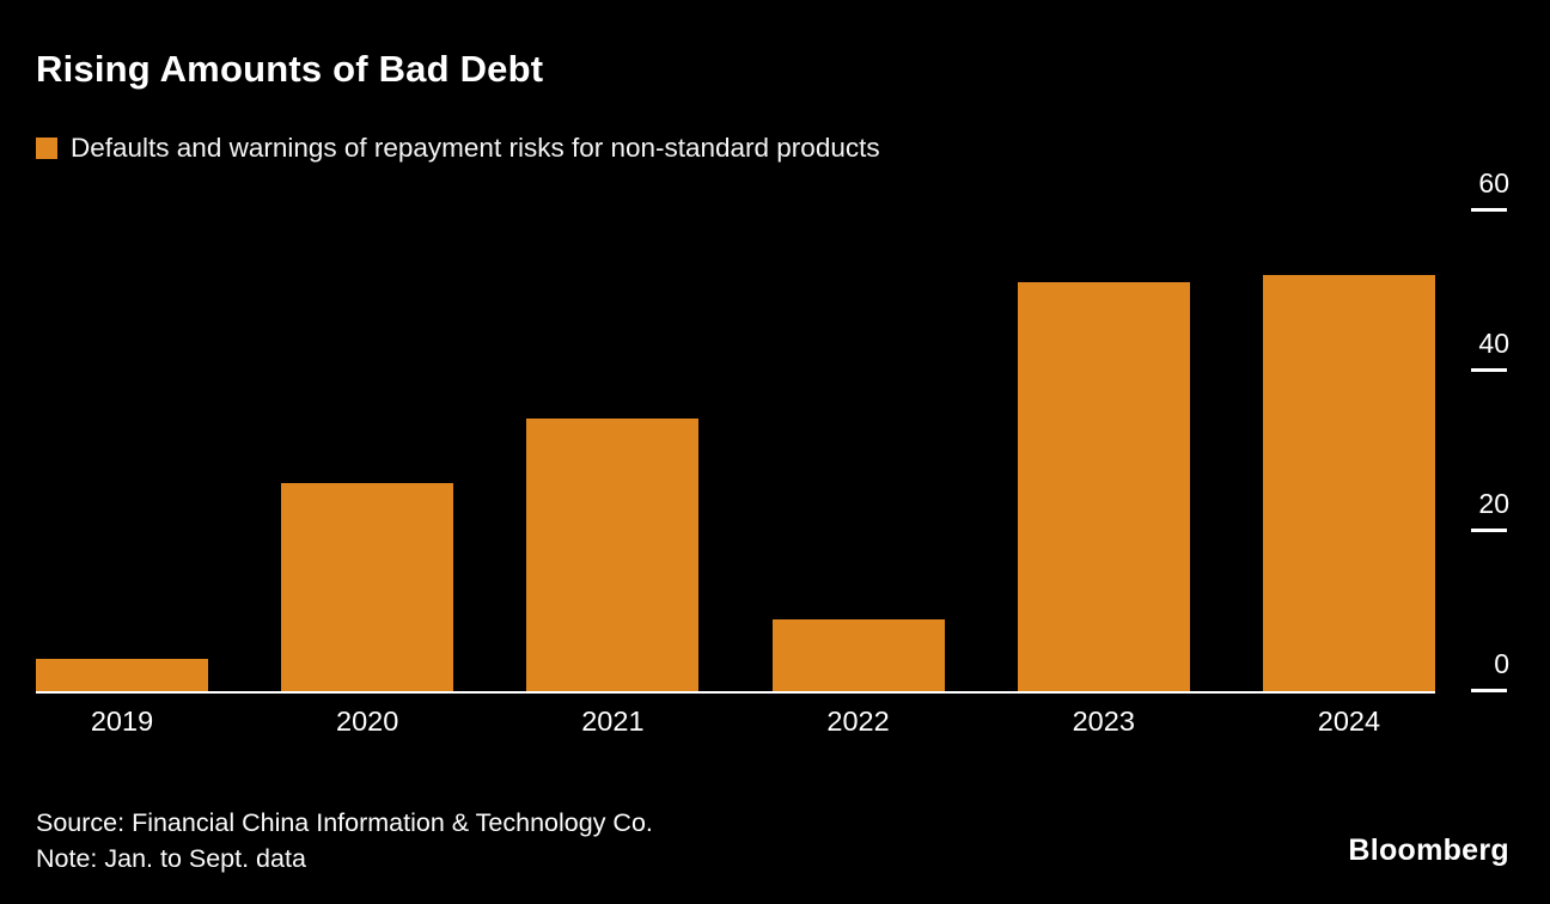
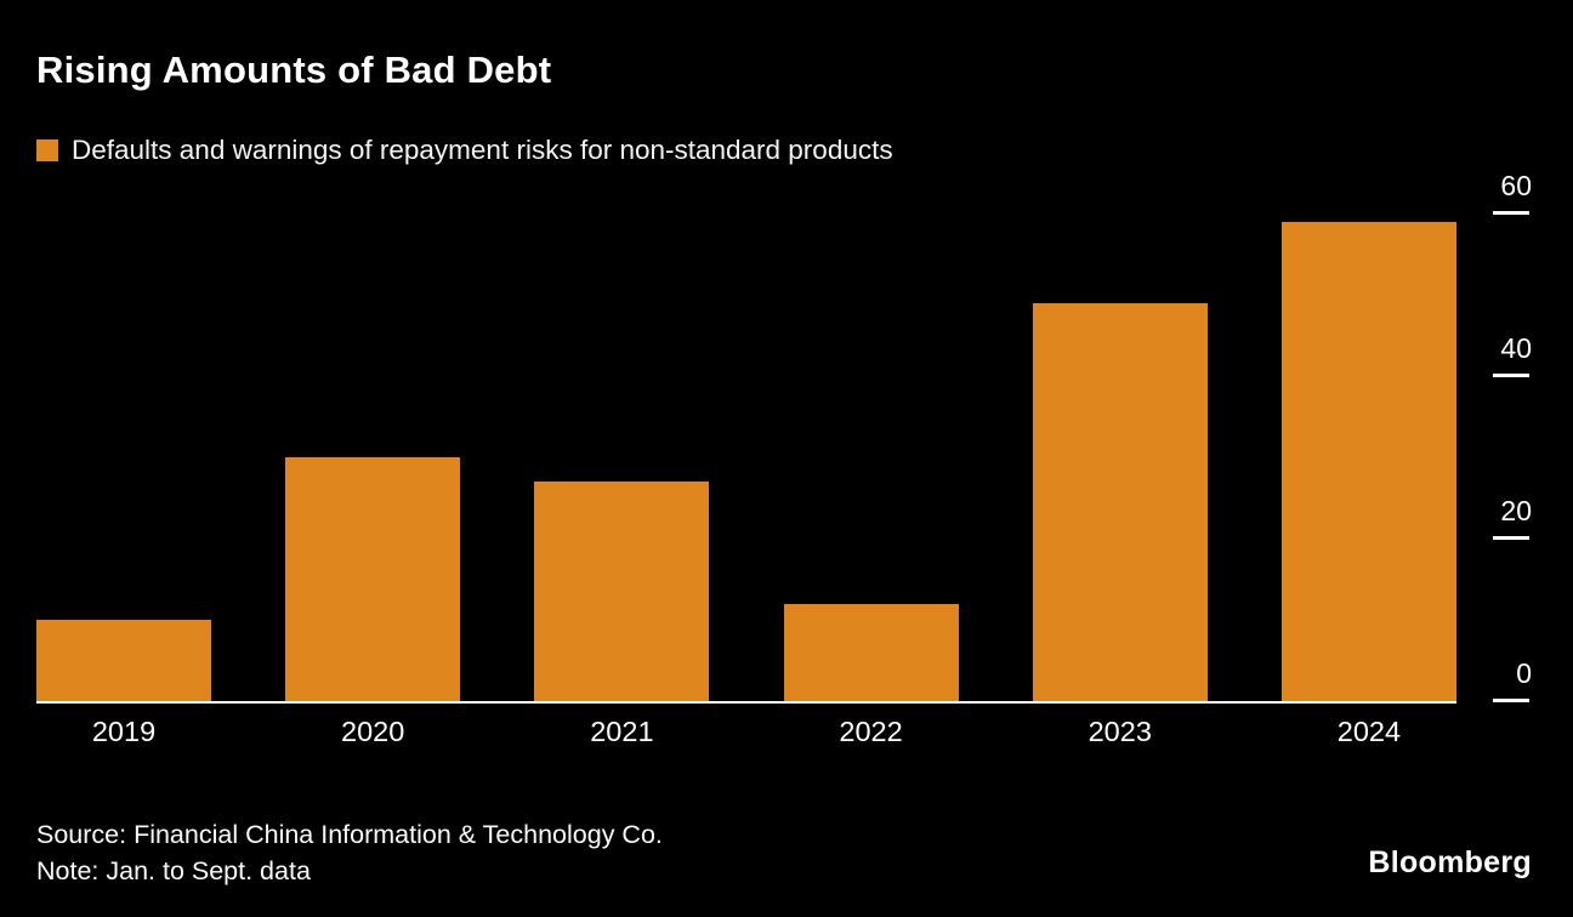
2019: 4 -> 10
2020: 26 -> 30
2021: 34 -> 27
2022: 9 -> 12
2023: 51 -> 49
2024: 52 -> 59
